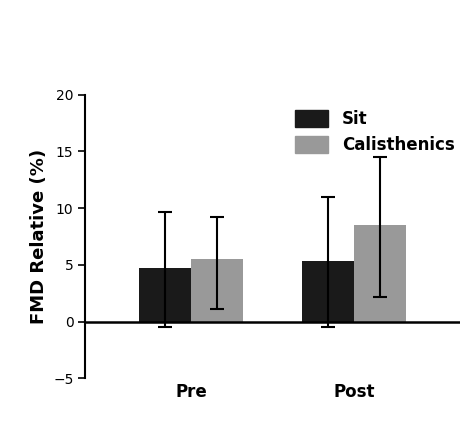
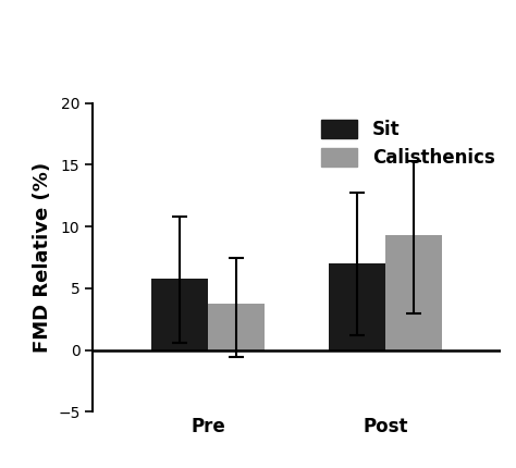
Sit/Pre: 4.7 -> 5.8
Calisthenics/Pre: 5.5 -> 3.8
Sit/Post: 5.3 -> 7.0
Calisthenics/Post: 8.5 -> 9.3
